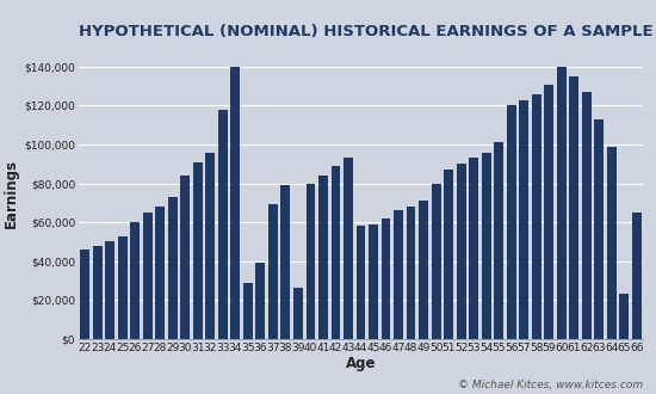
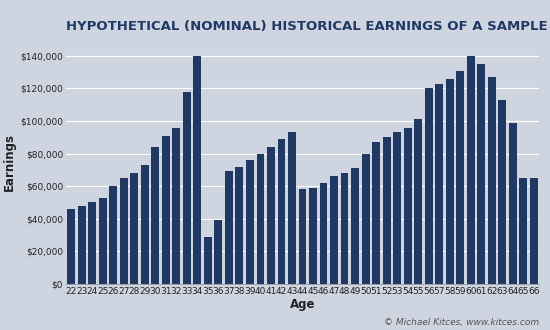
38: $79,000 -> $72,000
39: $26,000 -> $76,000
65: $23,000 -> $65,000
